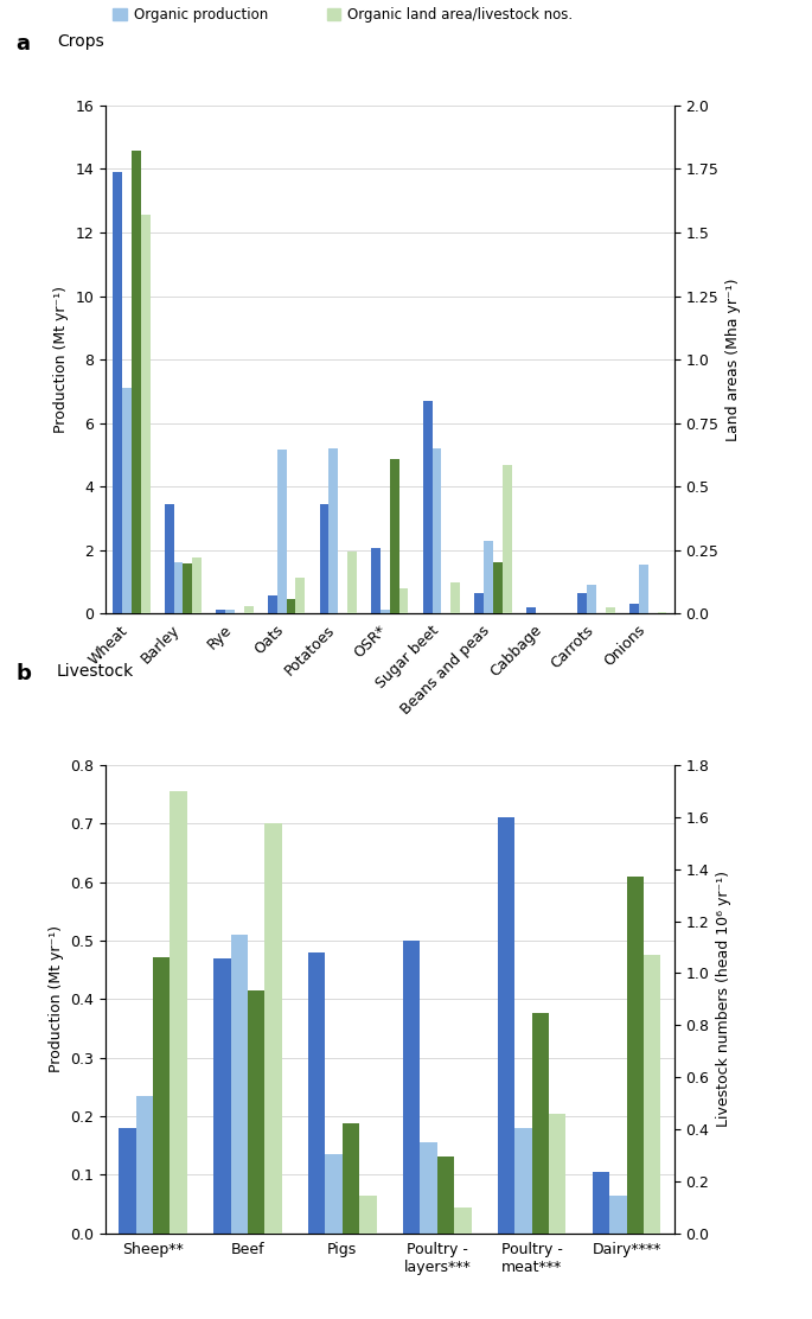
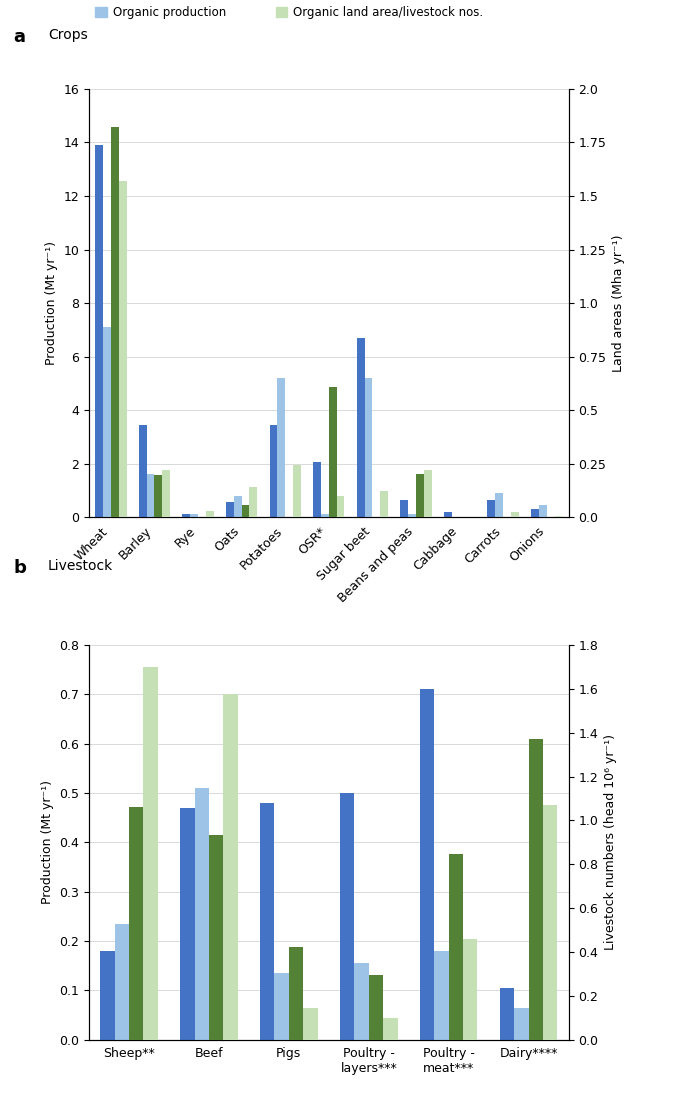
Organic production/Oats: 5.15 -> 0.80
Organic production/Beans and peas: 2.30 -> 0.10
Organic land area/livestock nos./Beans and peas: 0.585 -> 0.220
Organic production/Onions: 1.55 -> 0.45
